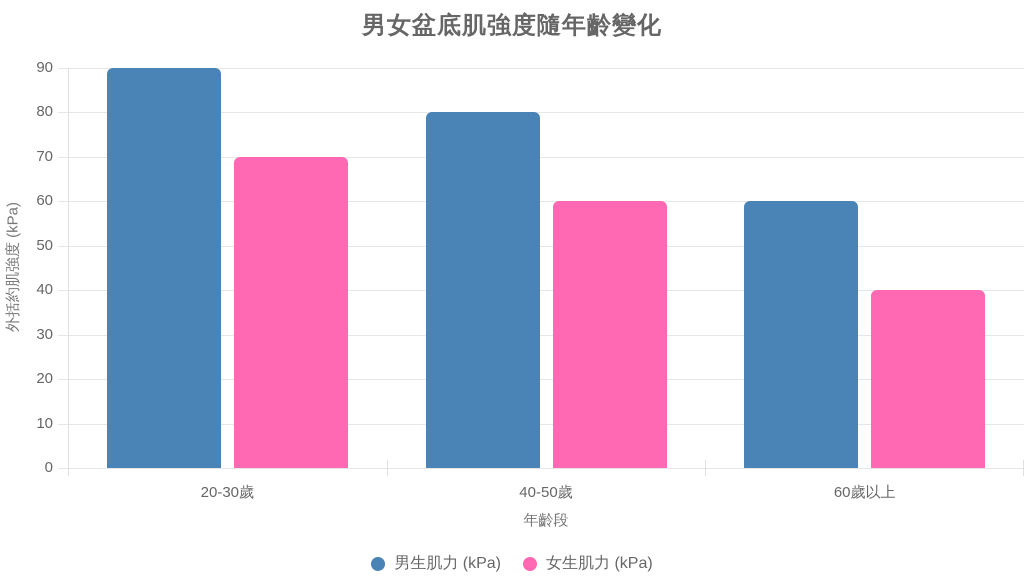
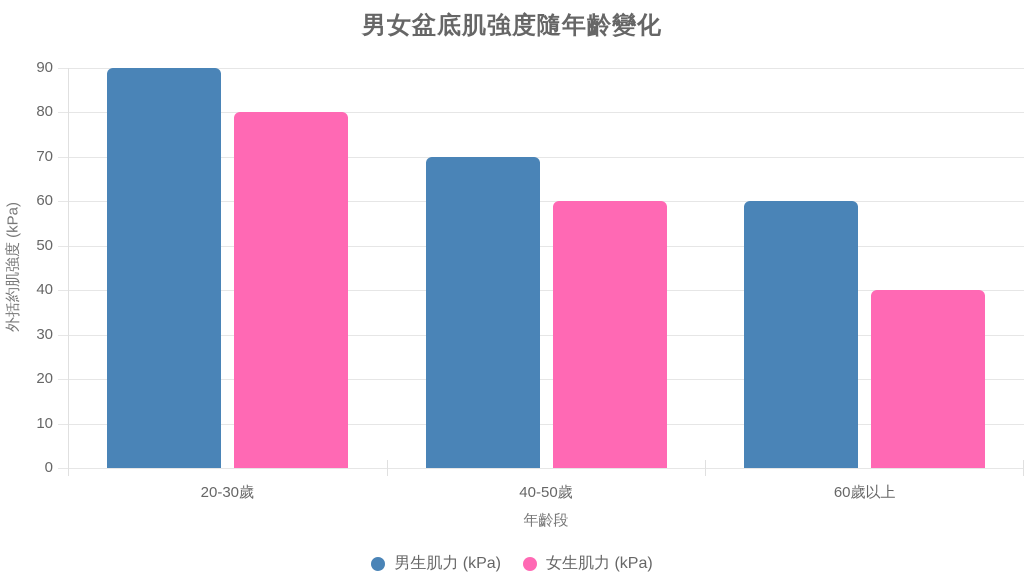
女生肌力 (kPa)/20-30歲: 70 -> 80
男生肌力 (kPa)/40-50歲: 80 -> 70
